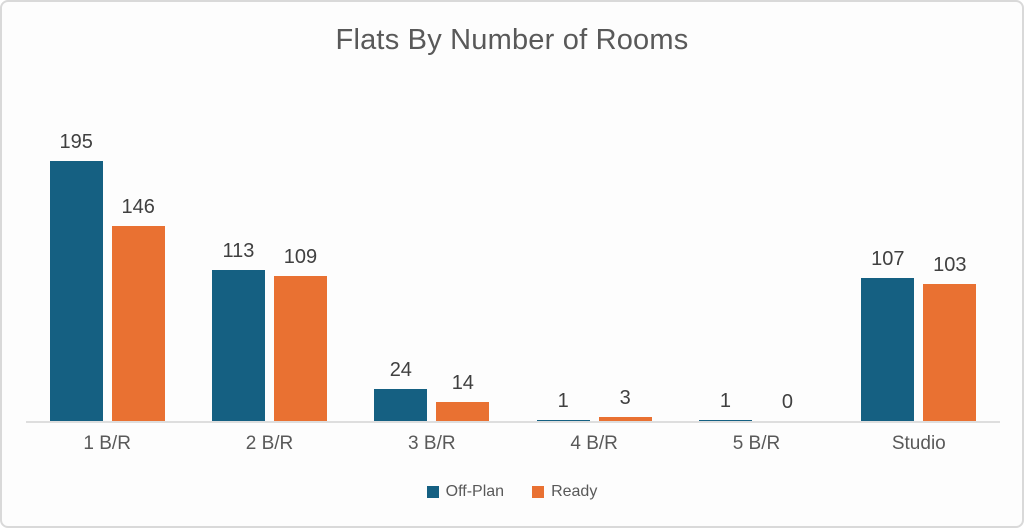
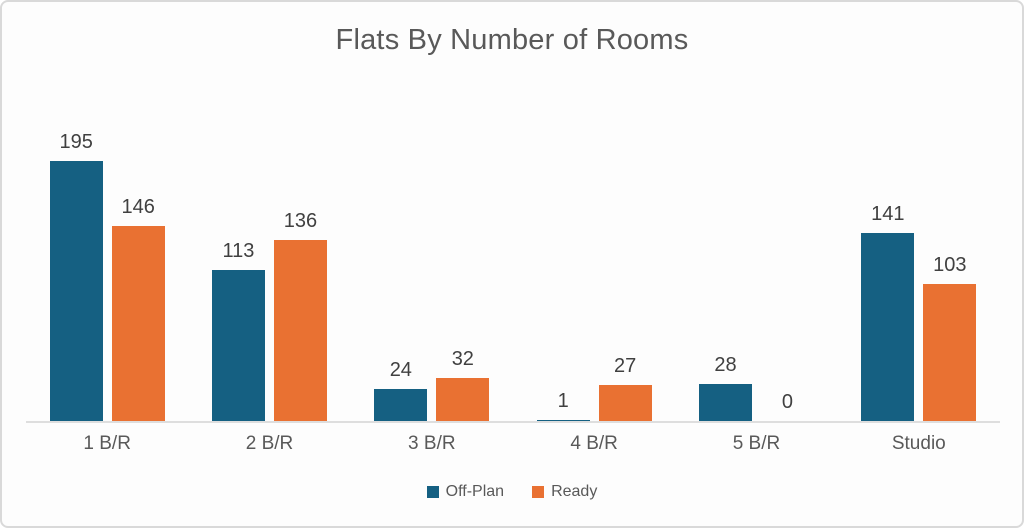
Ready/2 B/R: 109 -> 136
Ready/3 B/R: 14 -> 32
Ready/4 B/R: 3 -> 27
Off-Plan/5 B/R: 1 -> 28
Off-Plan/Studio: 107 -> 141
